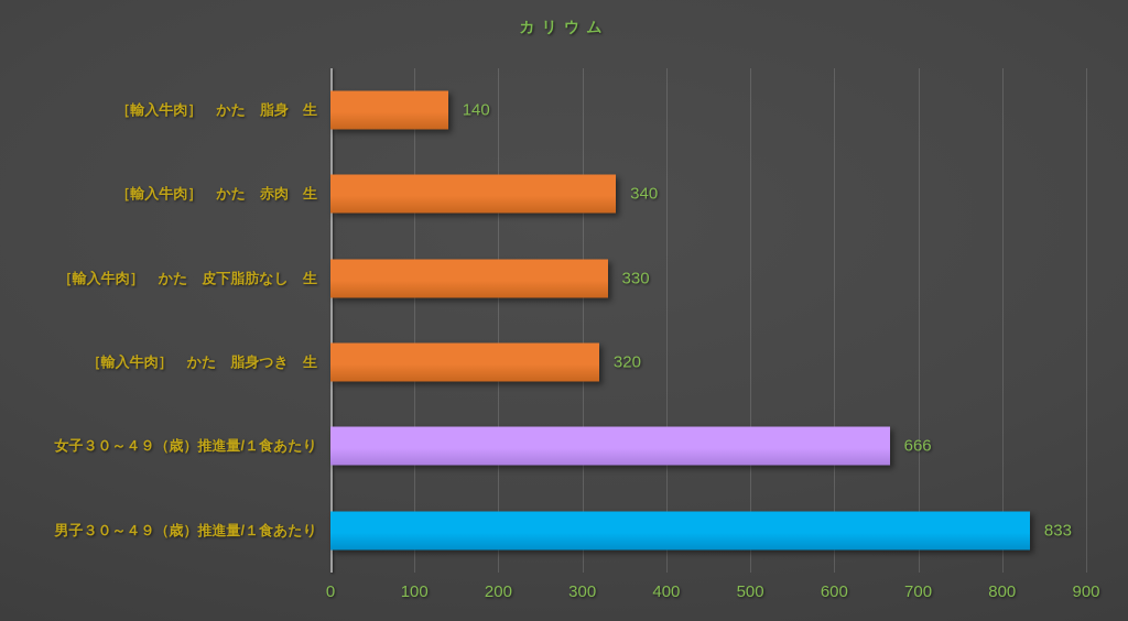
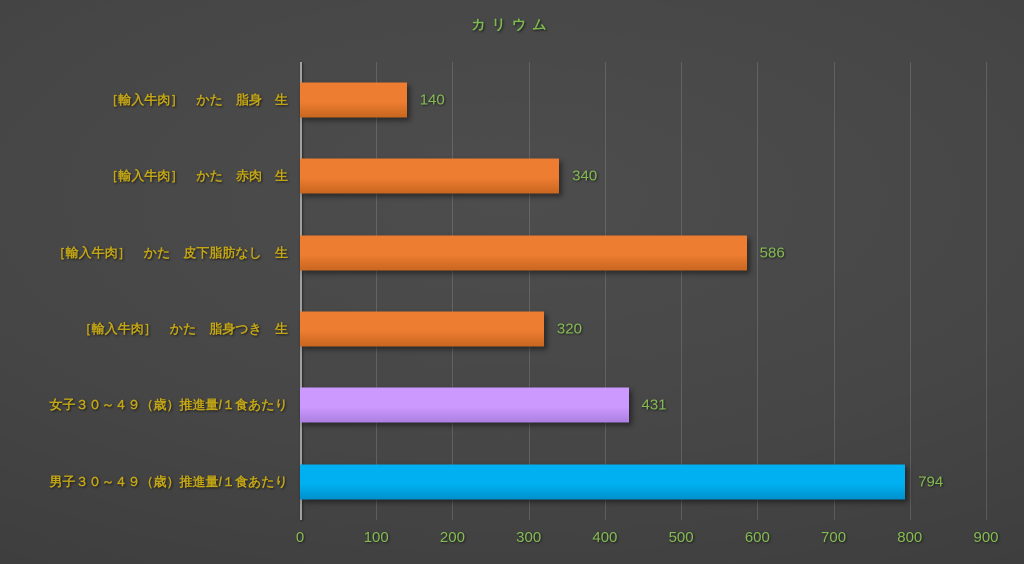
［輸入牛肉］ かた 皮下脂肪なし 生: 330 -> 586
女子３０～４９（歳）推進量/１食あたり: 666 -> 431
男子３０～４９（歳）推進量/１食あたり: 833 -> 794
